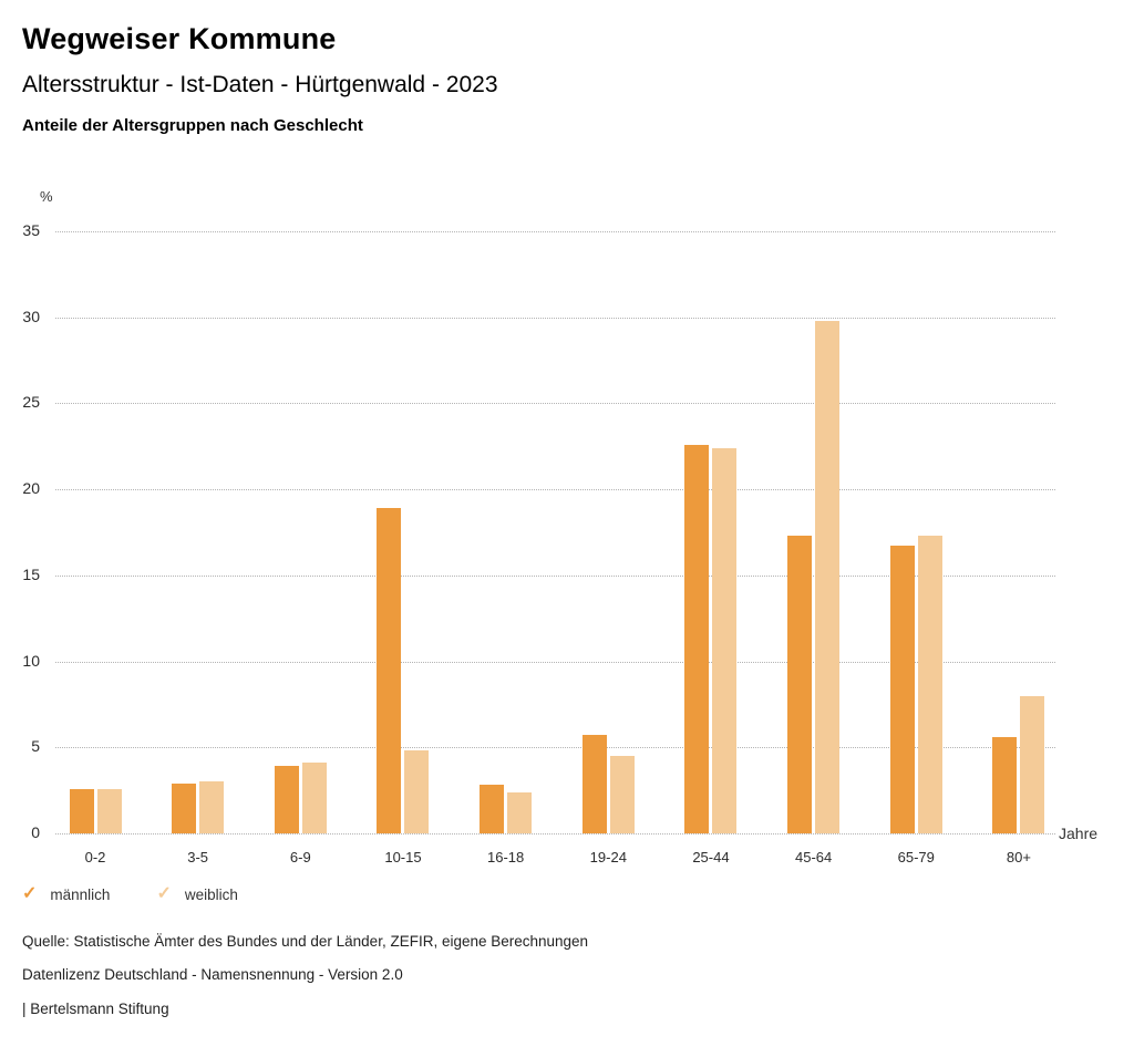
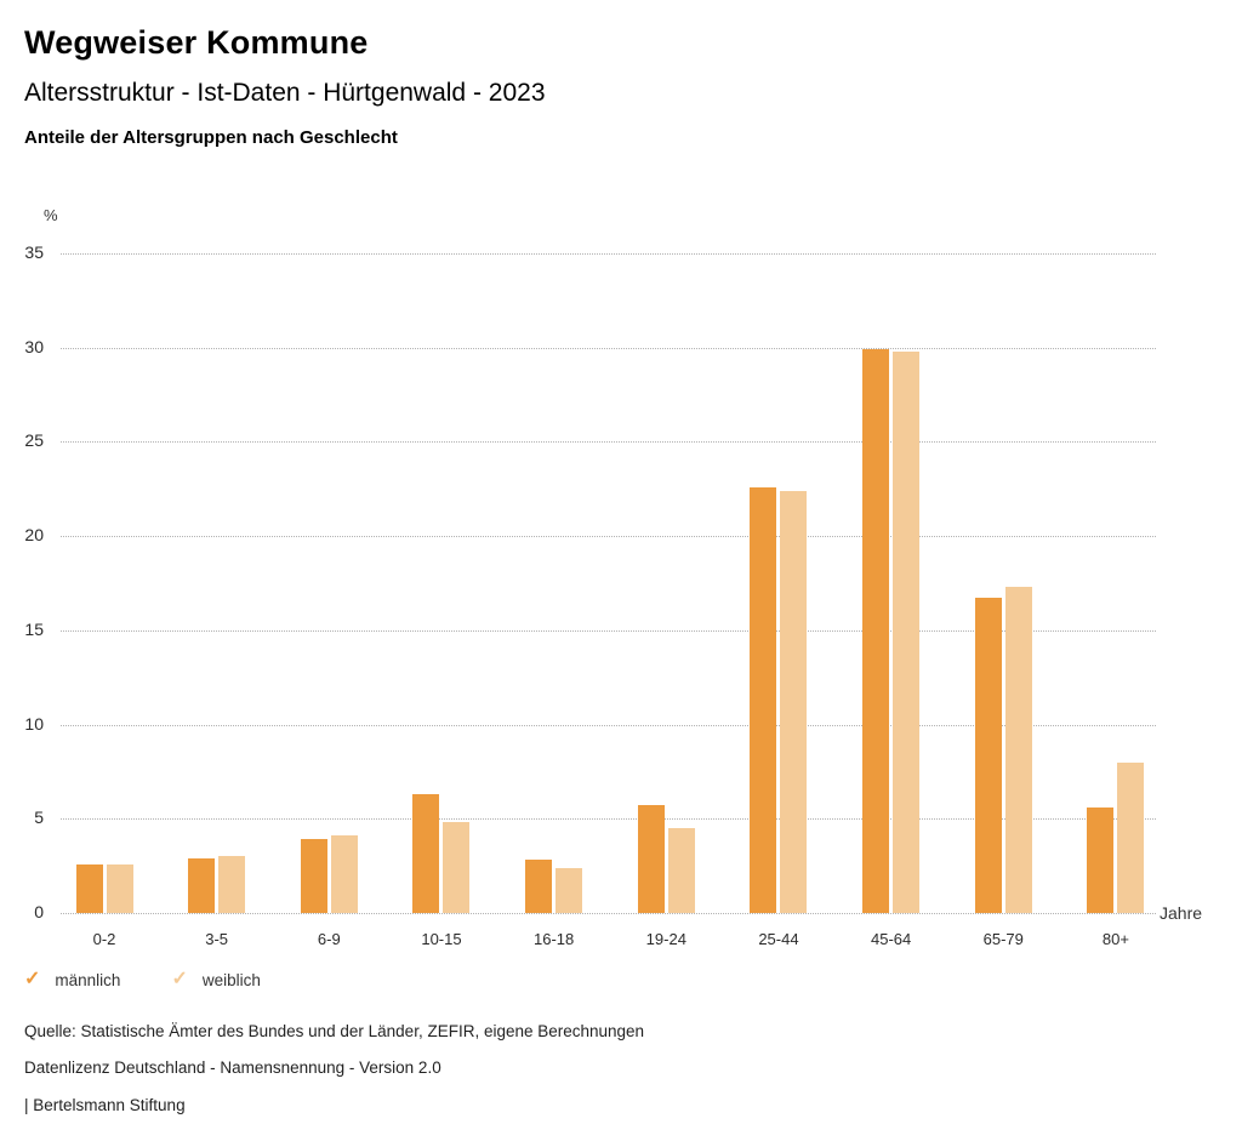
männlich/10-15: 18.9 -> 6.3
männlich/45-64: 17.3 -> 29.9
